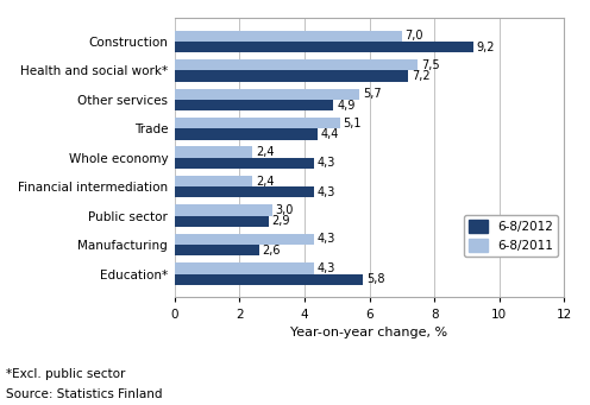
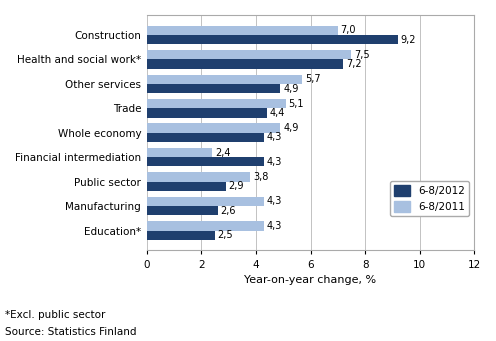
6-8/2011/Whole economy: 2,4 -> 4,9
6-8/2011/Public sector: 3,0 -> 3,8
6-8/2012/Education*: 5,8 -> 2,5
